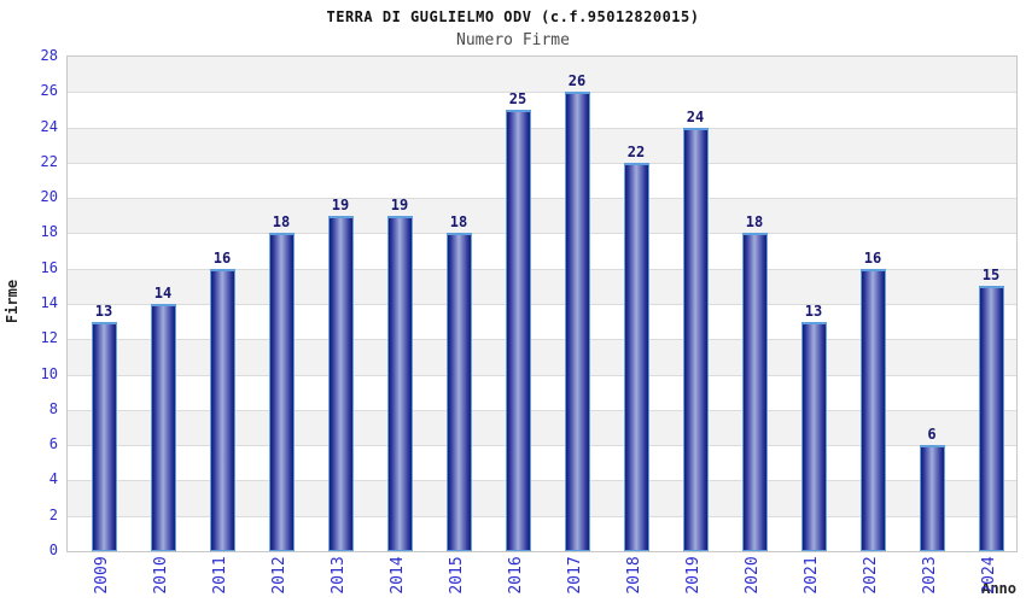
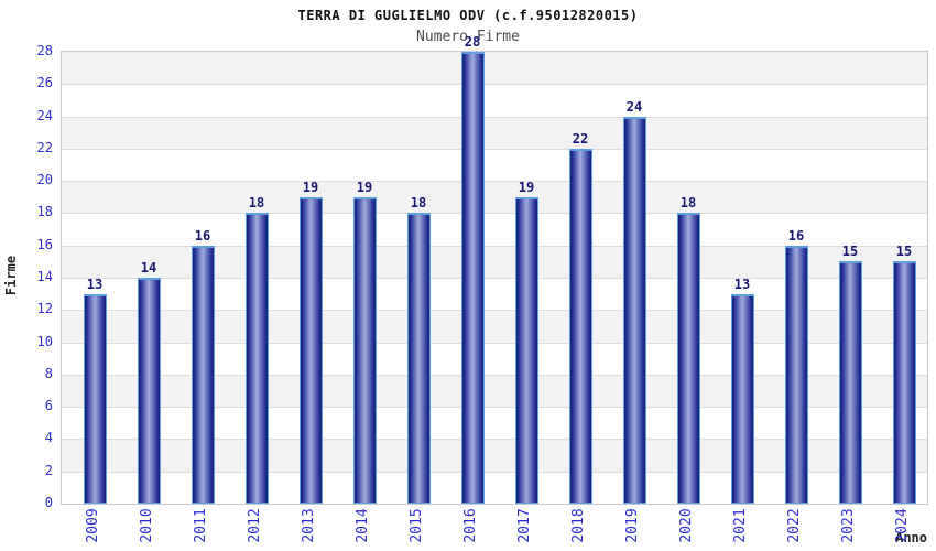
2016: 25 -> 28
2017: 26 -> 19
2023: 6 -> 15
